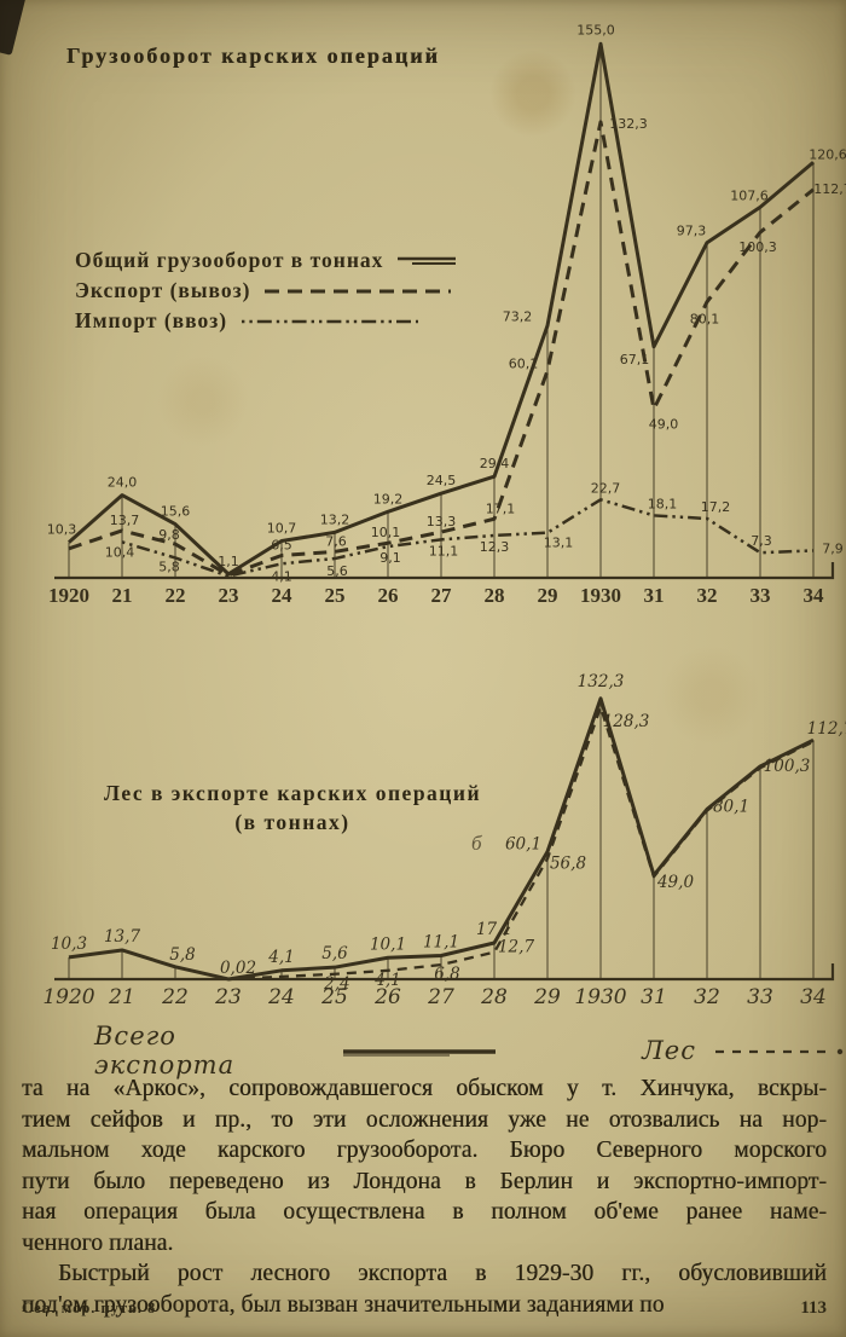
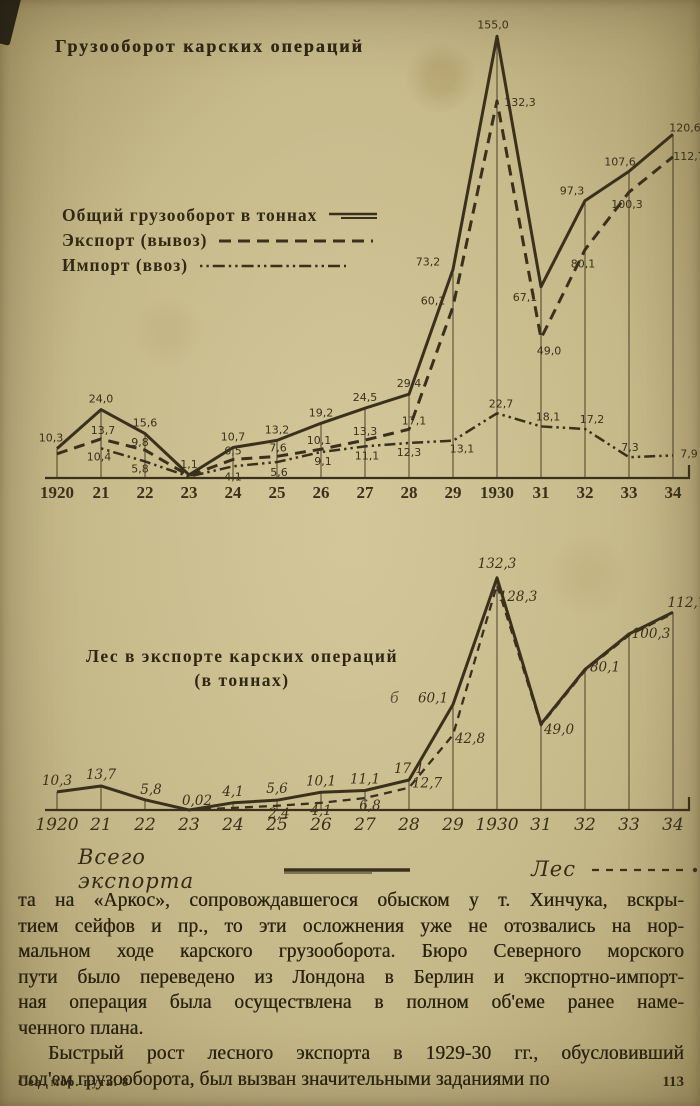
Лес в экспорте карских операций (в тоннах)/Лес/29: 56,8 -> 42,8
